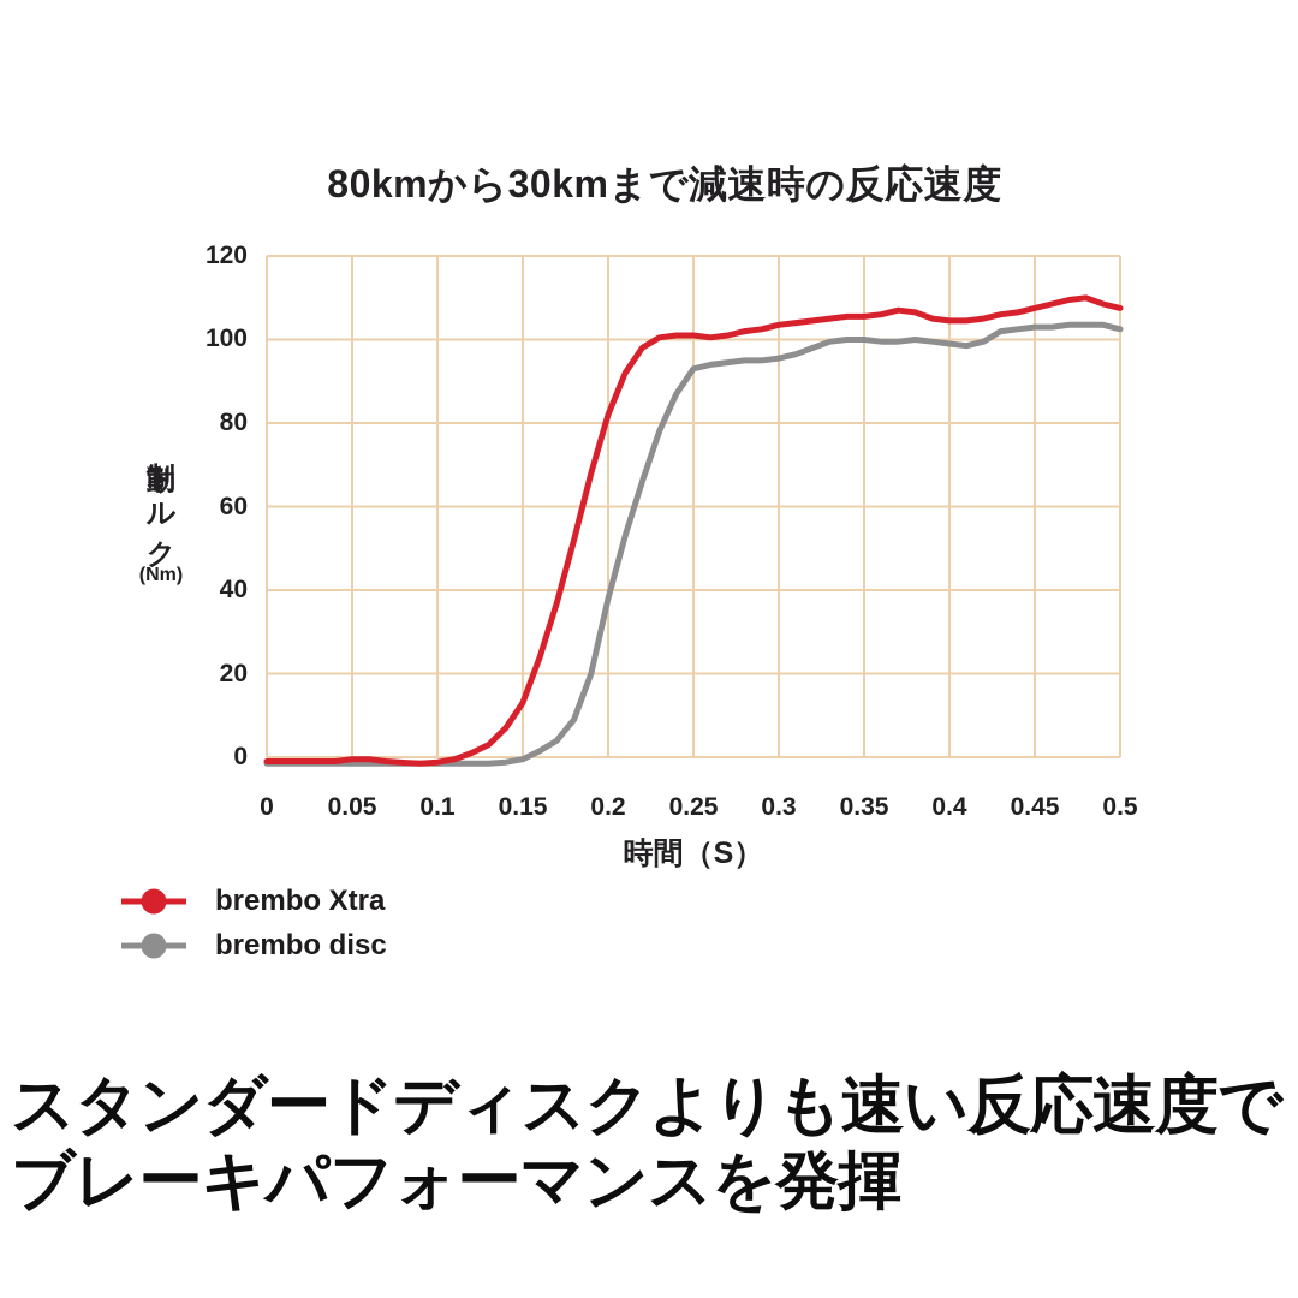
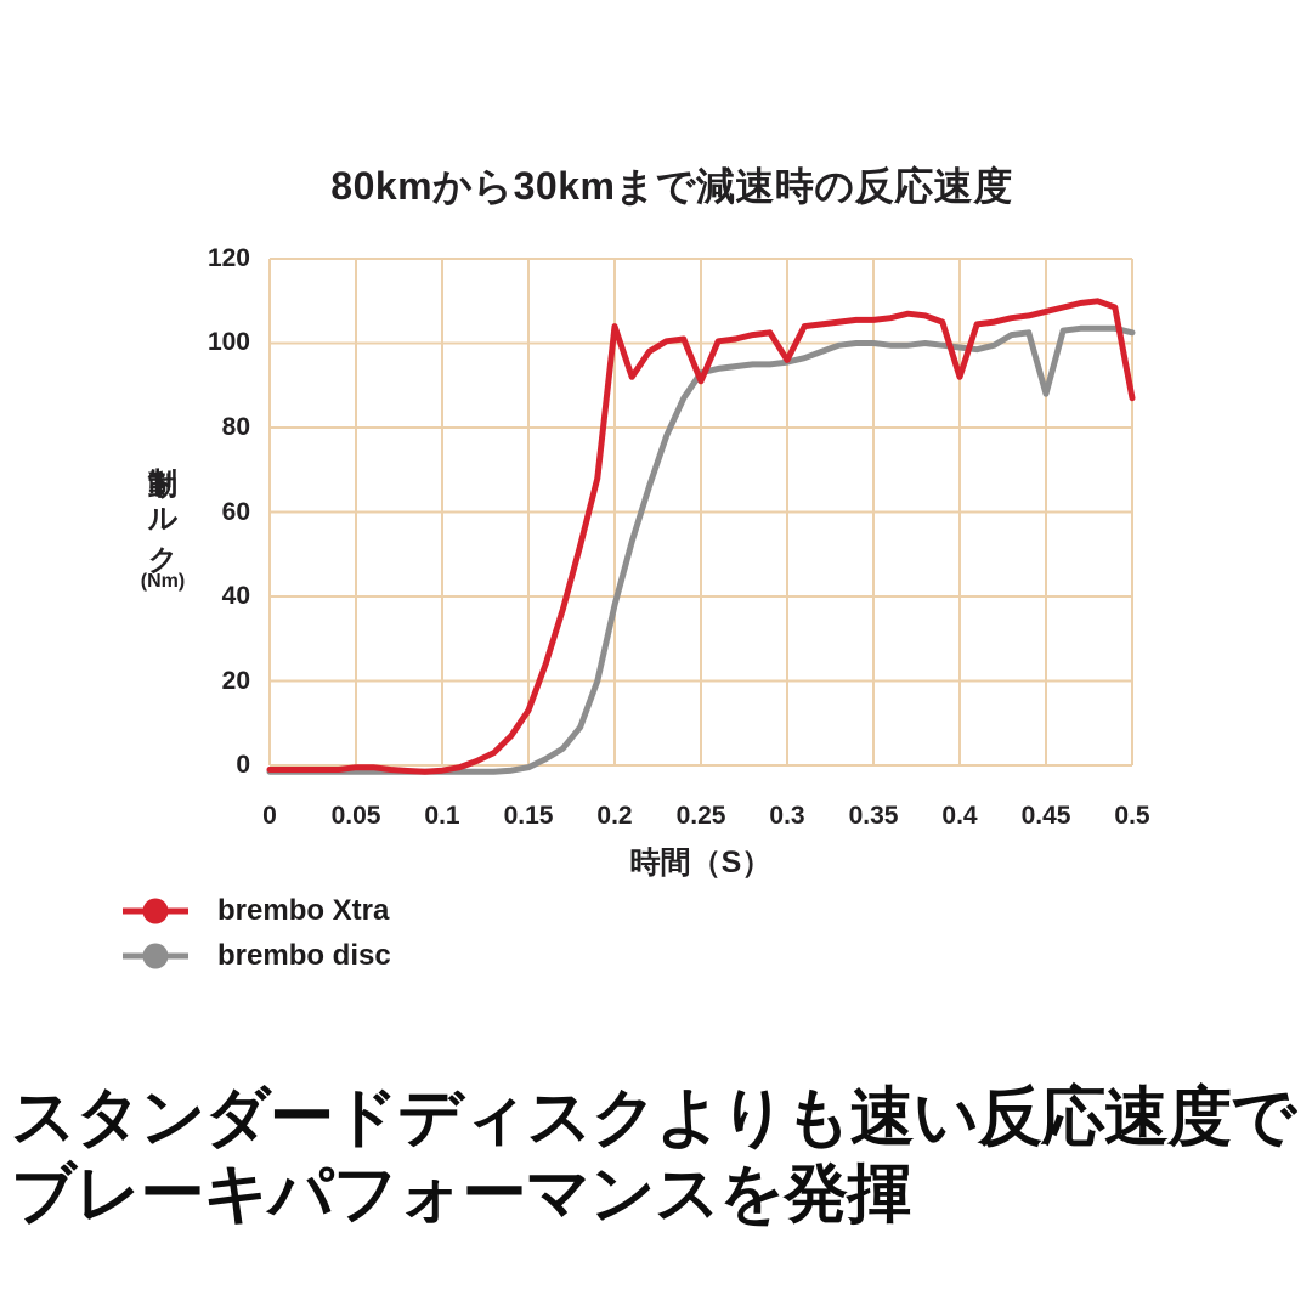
brembo Xtra/0.2: 82 -> 104
brembo Xtra/0.25: 101 -> 91
brembo Xtra/0.3: 104 -> 96
brembo Xtra/0.4: 104 -> 92
brembo disc/0.45: 103 -> 88
brembo Xtra/0.5: 108 -> 87
